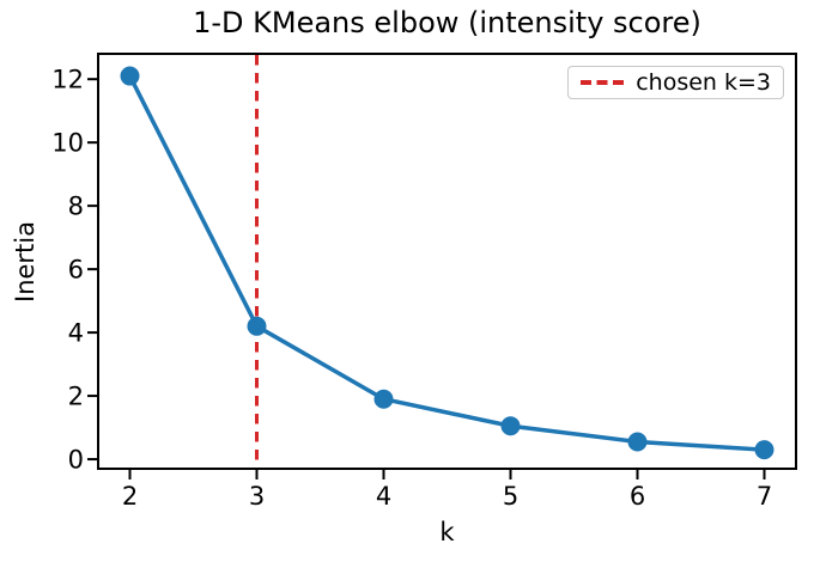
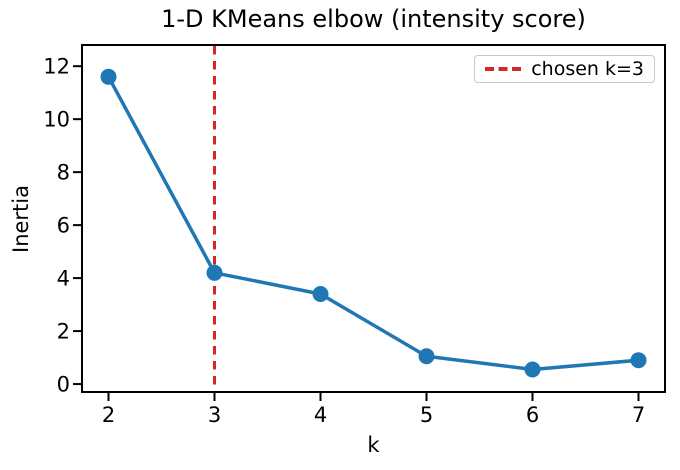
2: 12.1 -> 11.6
4: 1.9 -> 3.4
7: 0.3 -> 0.9
